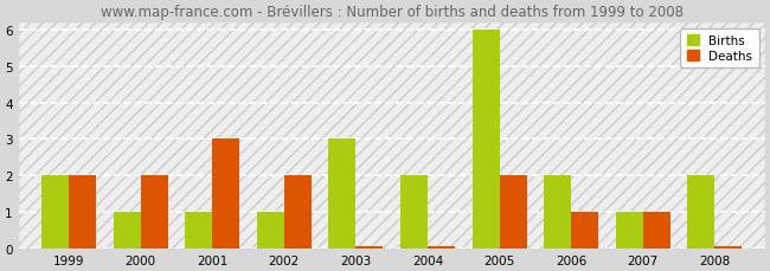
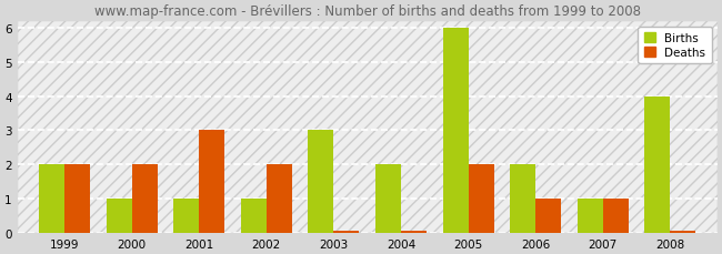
Births/2008: 2 -> 4
